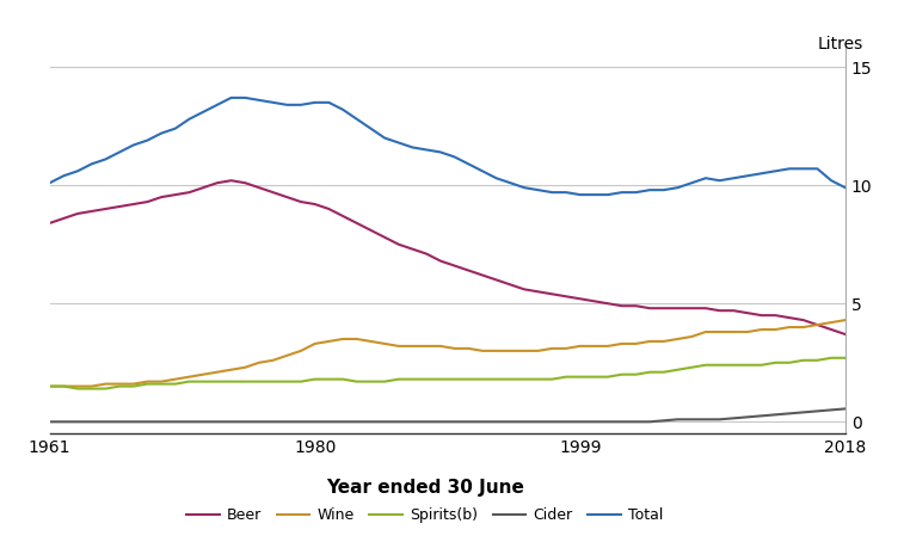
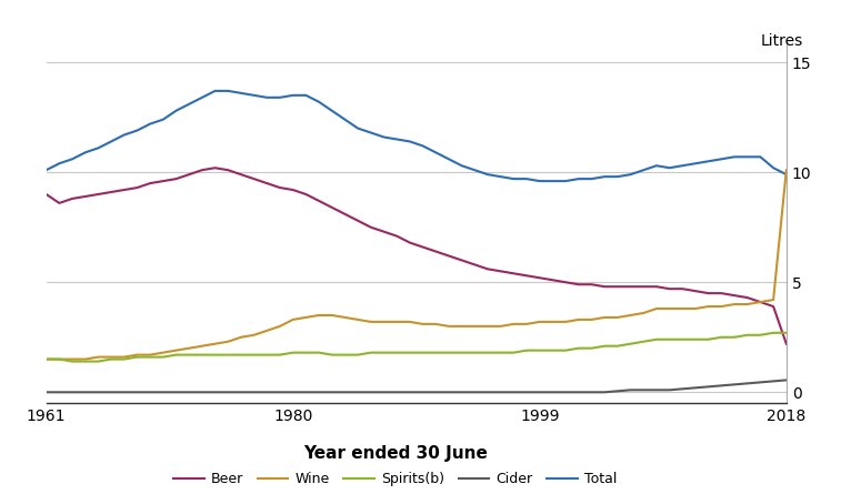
Beer/1961: 8.4 -> 9.0
Beer/2018: 3.7 -> 2.2
Wine/2018: 4.3 -> 10.1
